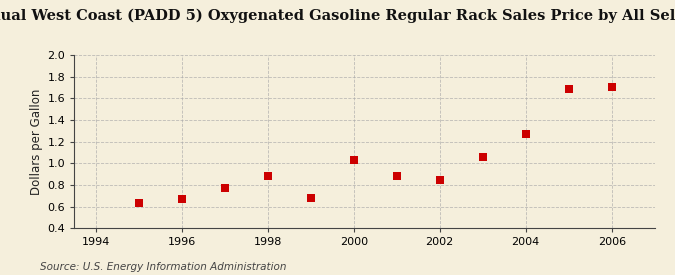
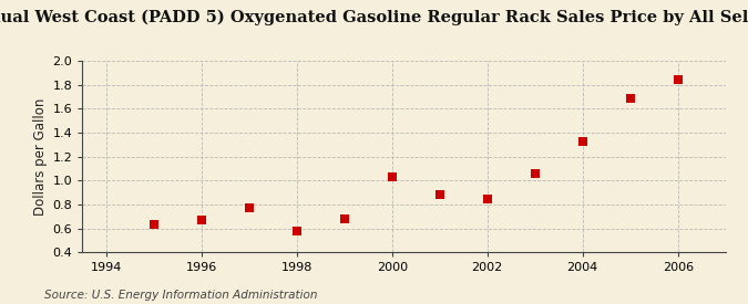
1998: 0.88 -> 0.58
2004: 1.27 -> 1.33
2006: 1.70 -> 1.84
